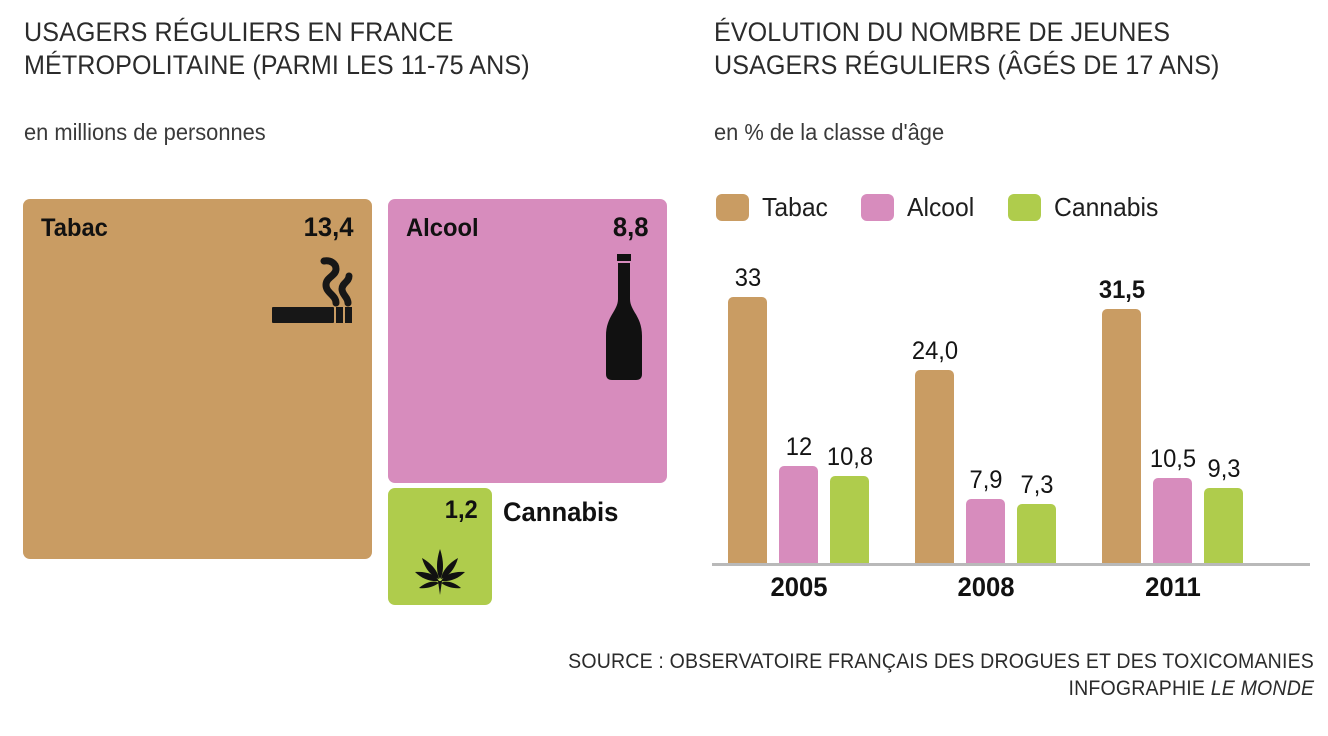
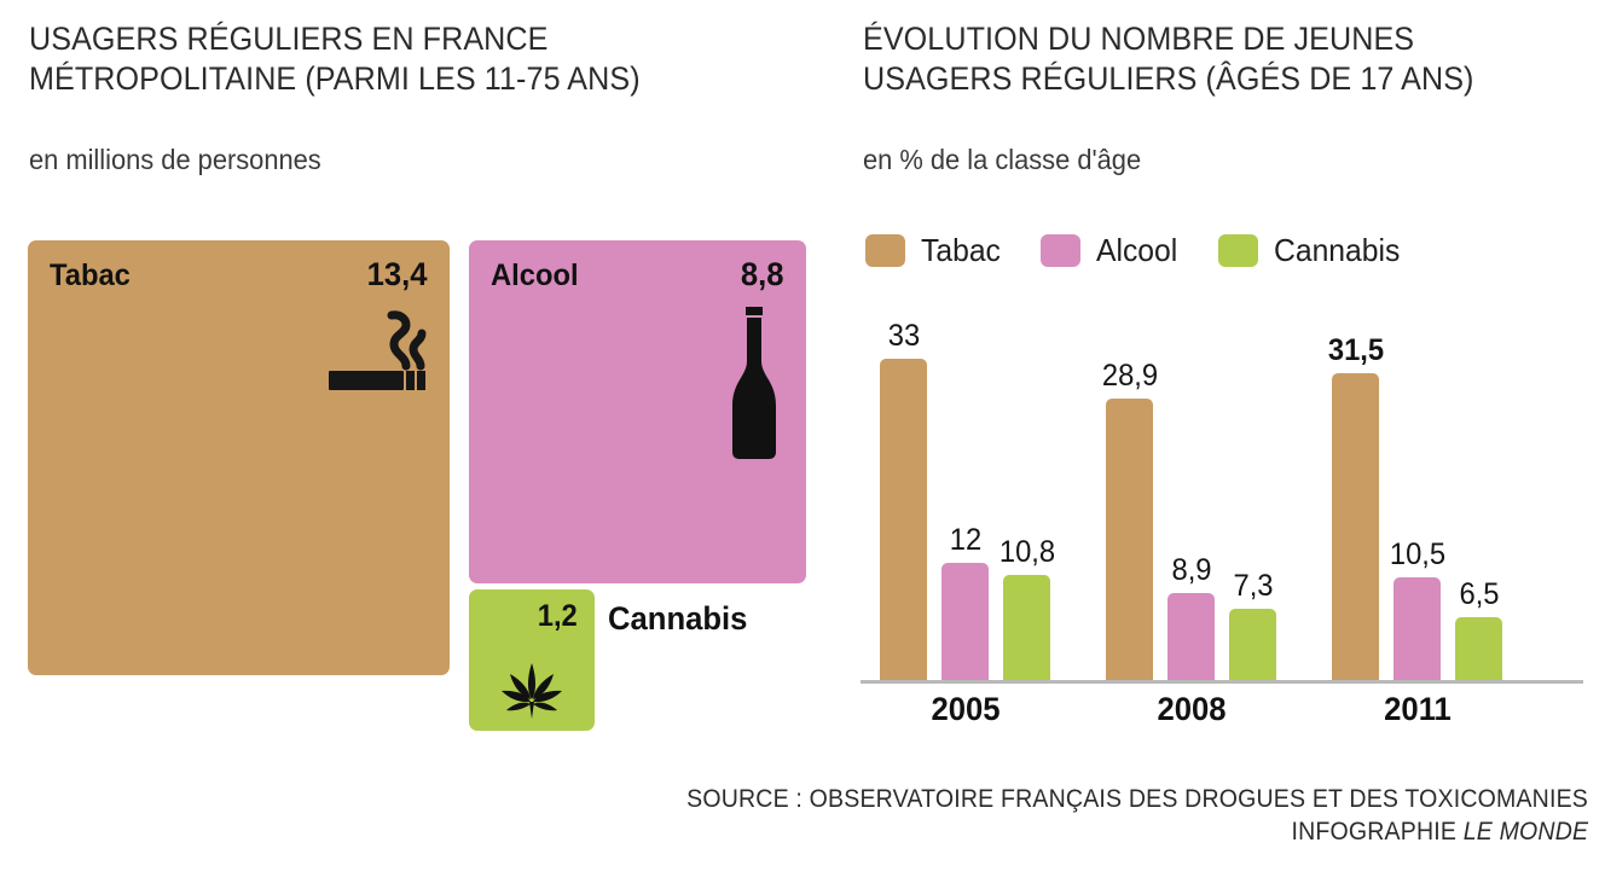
Tabac/2008: 24,0 -> 28,9
Alcool/2008: 7,9 -> 8,9
Cannabis/2011: 9,3 -> 6,5
